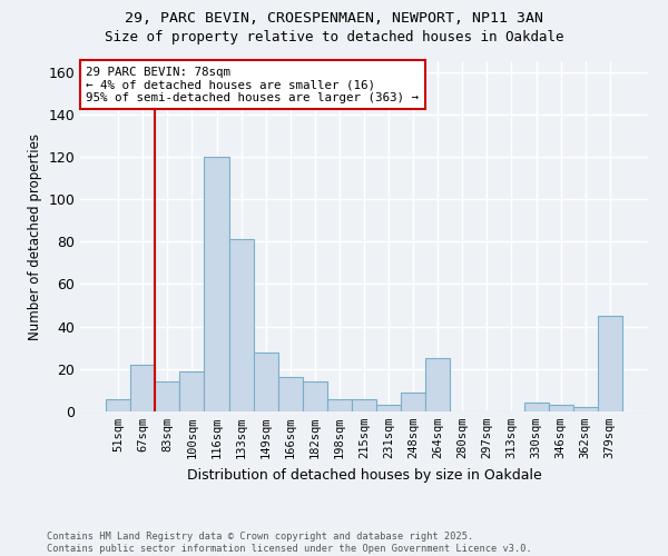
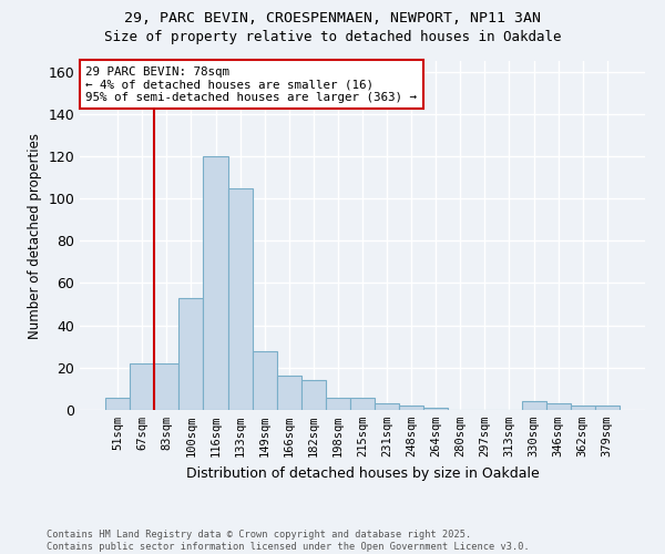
83sqm: 14 -> 22
100sqm: 19 -> 53
133sqm: 81 -> 105
248sqm: 9 -> 2
264sqm: 25 -> 1
379sqm: 45 -> 2
